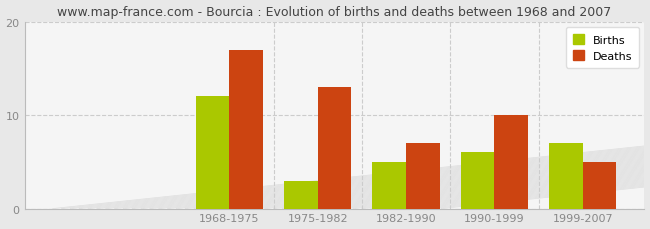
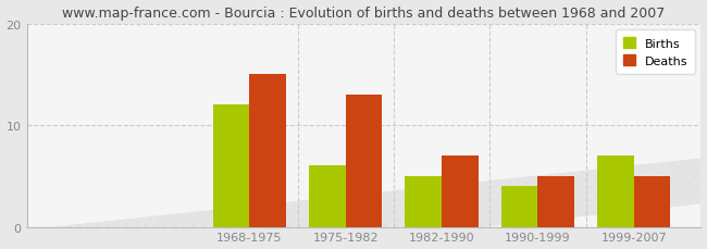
Deaths/1968-1975: 17 -> 15
Births/1975-1982: 3 -> 6
Births/1990-1999: 6 -> 4
Deaths/1990-1999: 10 -> 5
